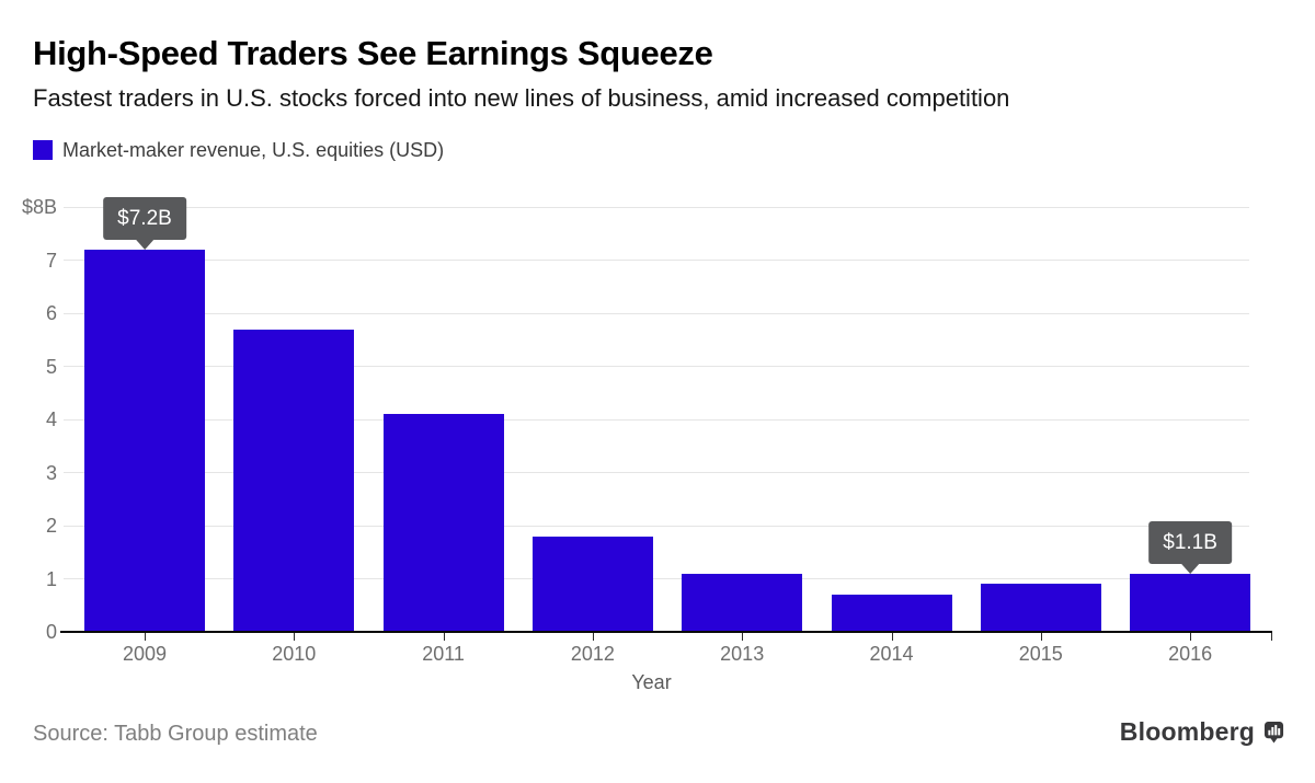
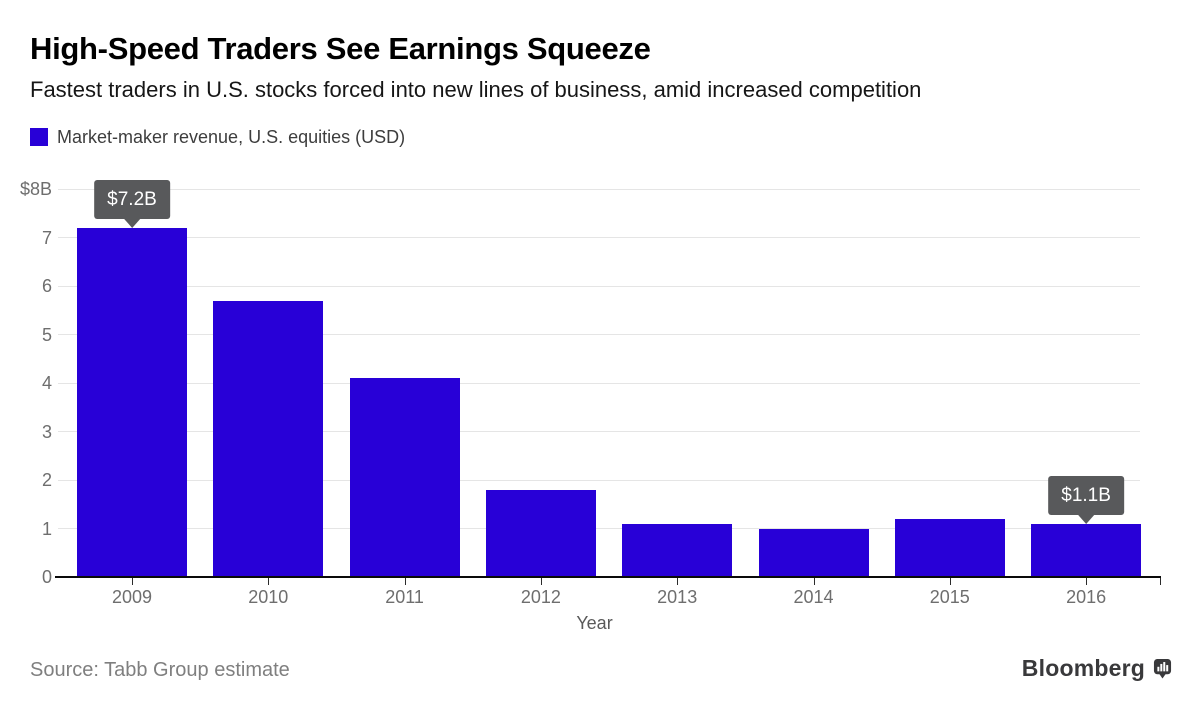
2014: $0.7B -> $1.0B
2015: $0.9B -> $1.2B
